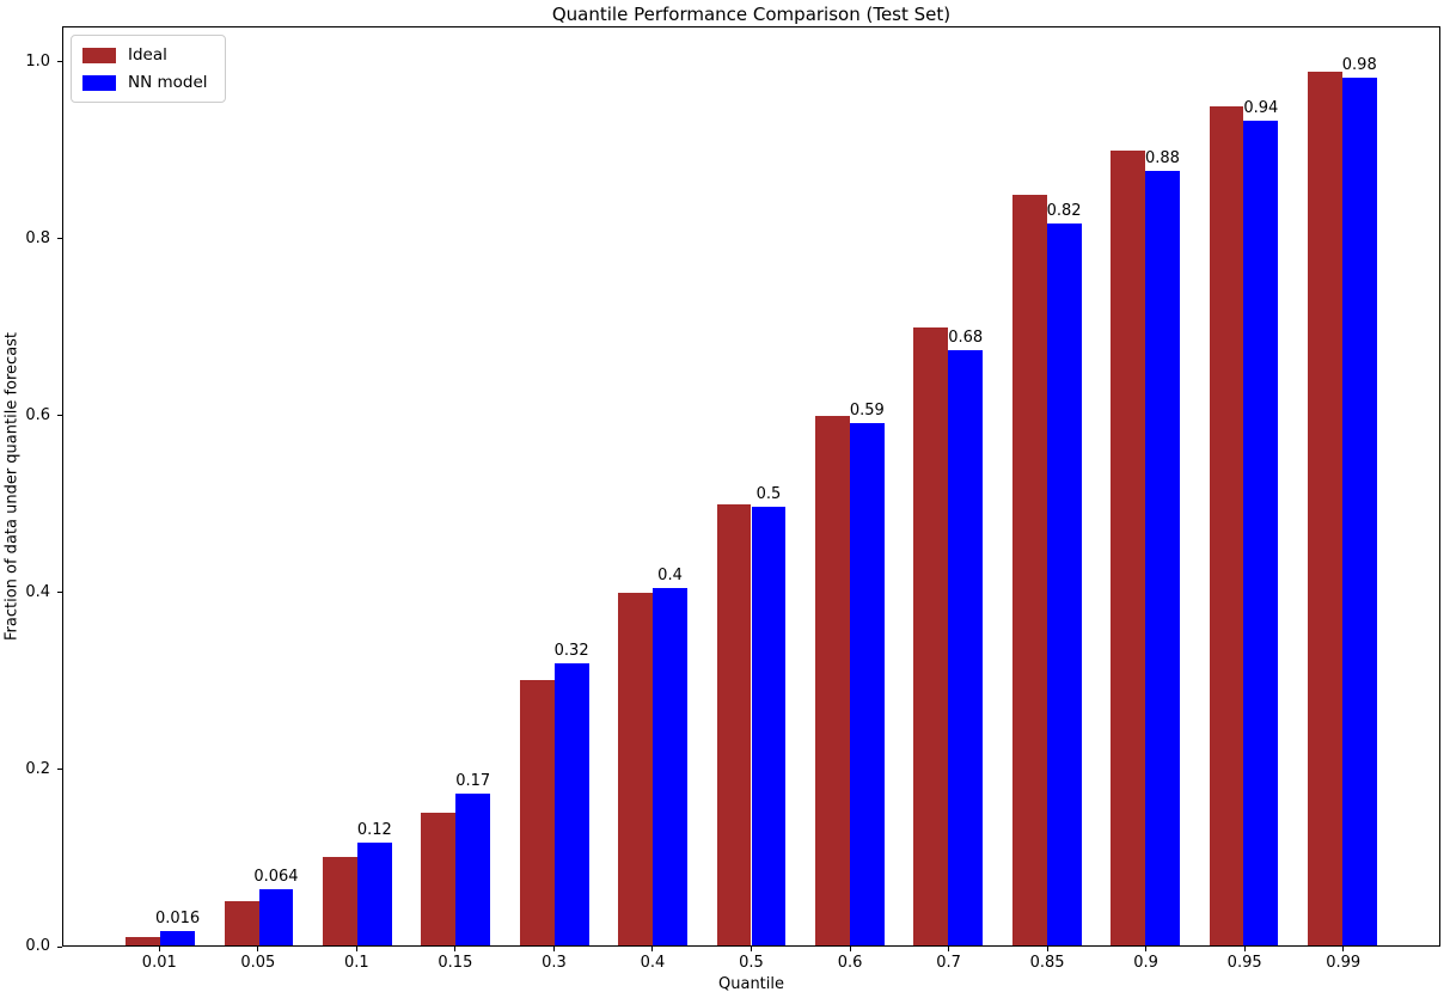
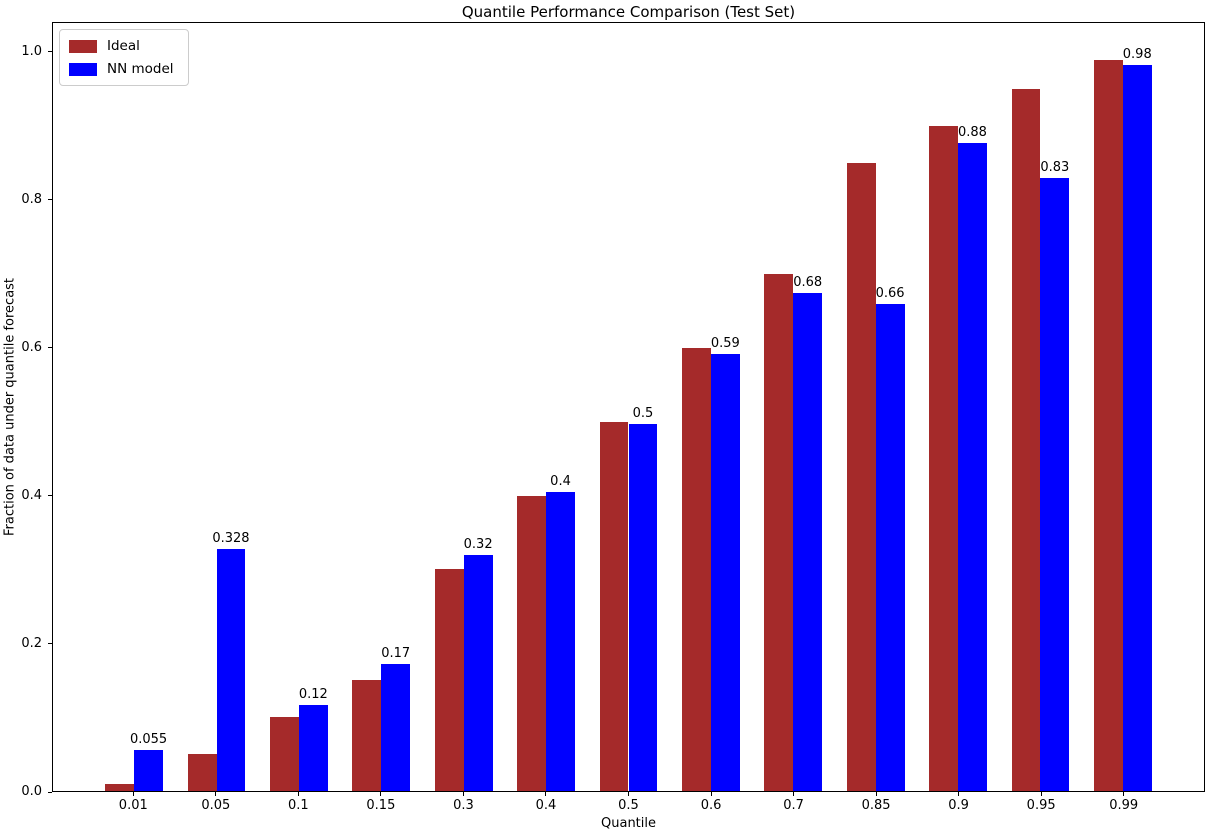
NN model/0.01: 0.016 -> 0.055
NN model/0.05: 0.064 -> 0.328
NN model/0.85: 0.82 -> 0.66
NN model/0.95: 0.94 -> 0.83
